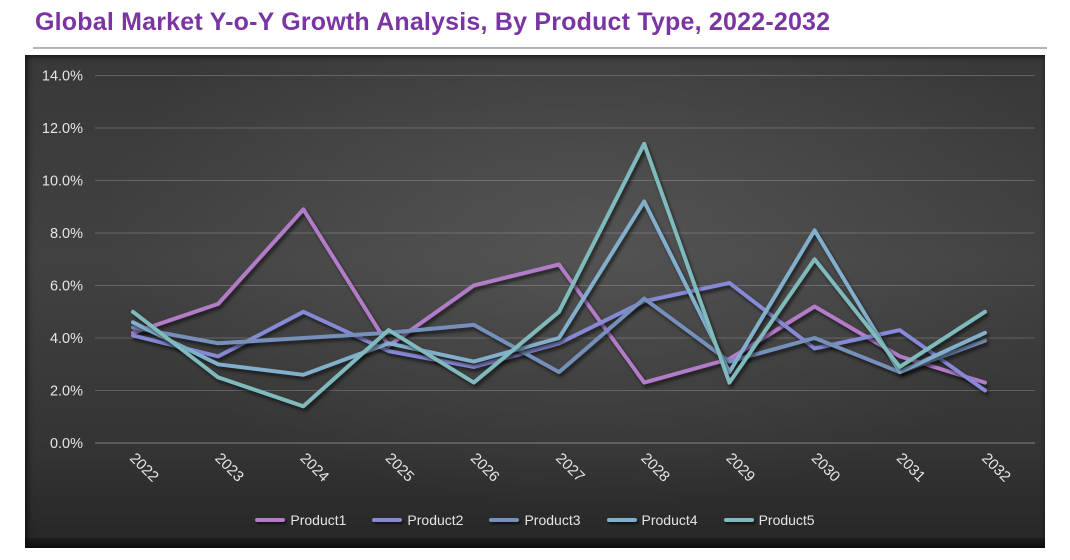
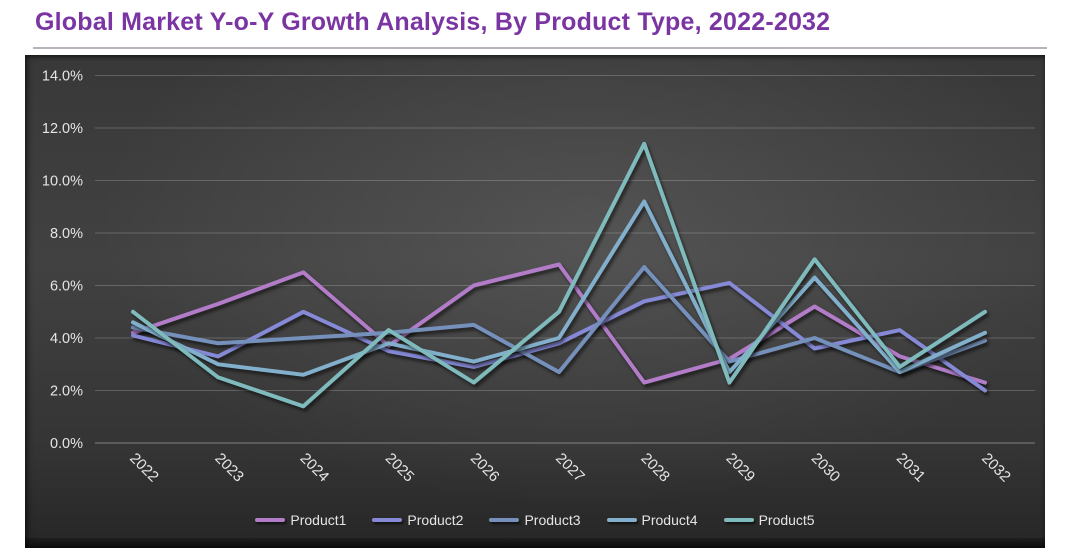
Product1/2024: 8.9% -> 6.5%
Product3/2028: 5.5% -> 6.7%
Product4/2030: 8.1% -> 6.3%
